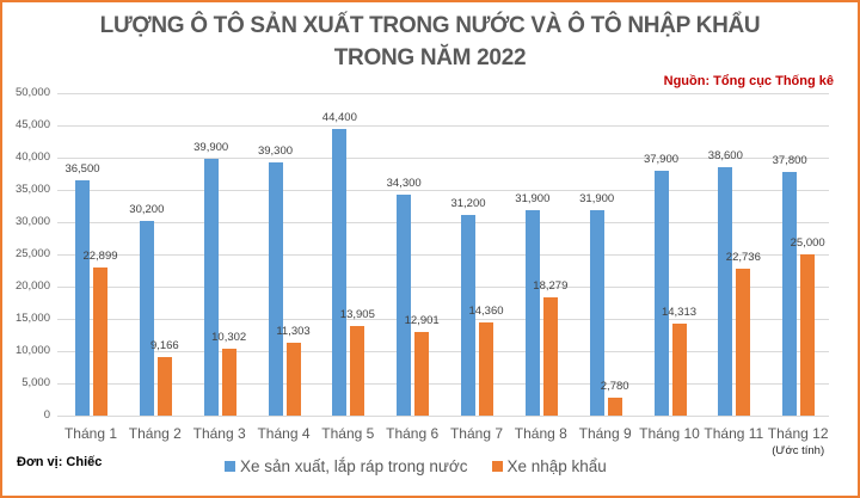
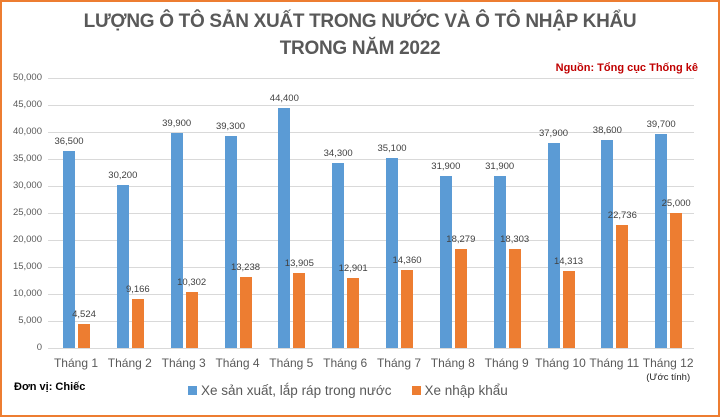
Xe nhập khẩu/Tháng 1: 22,899 -> 4,524
Xe nhập khẩu/Tháng 4: 11,303 -> 13,238
Xe sản xuất, lắp ráp trong nước/Tháng 7: 31,200 -> 35,100
Xe nhập khẩu/Tháng 9: 2,780 -> 18,303
Xe sản xuất, lắp ráp trong nước/Tháng 12: 37,800 -> 39,700
